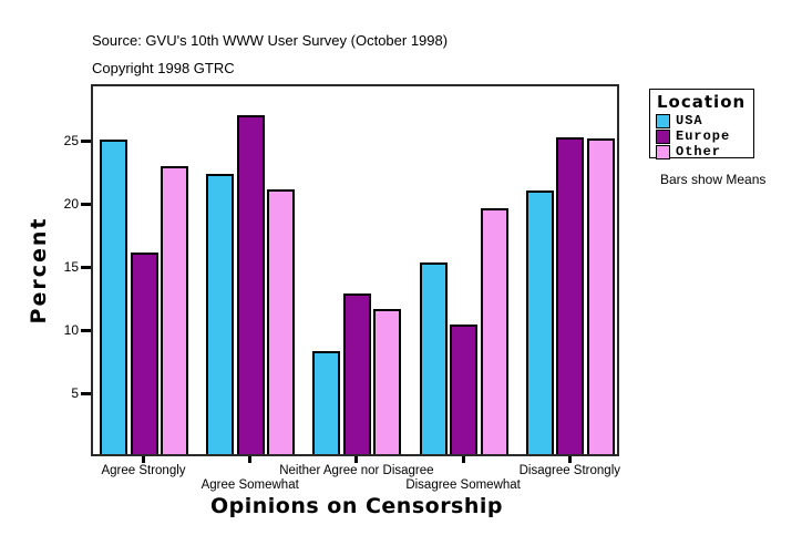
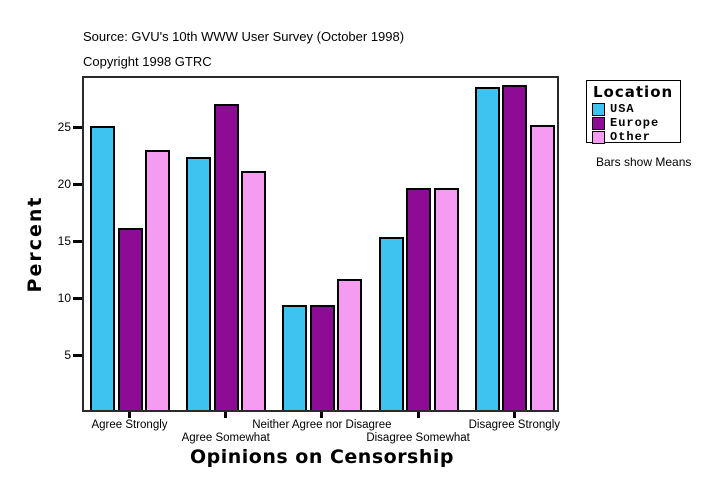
USA/Neither Agree nor Disagree: 8.2 -> 9.2
Europe/Neither Agree nor Disagree: 12.7 -> 9.2
Europe/Disagree Somewhat: 10.3 -> 19.5
USA/Disagree Strongly: 20.9 -> 28.4
Europe/Disagree Strongly: 25.1 -> 28.5
